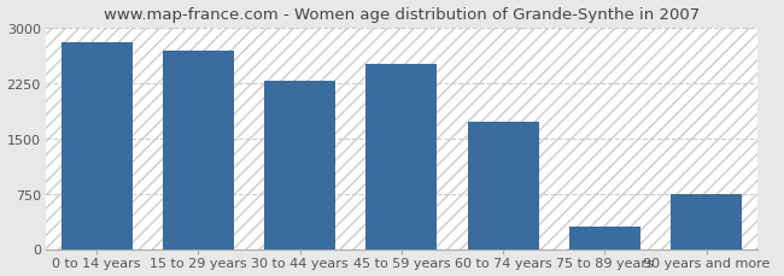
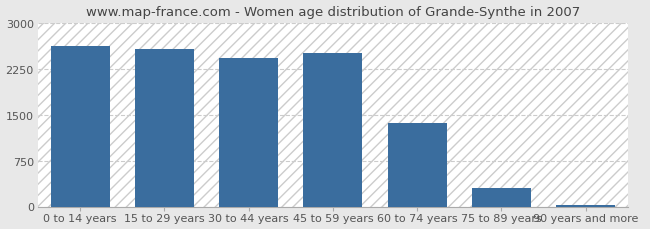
0 to 14 years: 2800 -> 2620
15 to 29 years: 2680 -> 2570
30 to 44 years: 2280 -> 2420
60 to 74 years: 1720 -> 1360
90 years and more: 740 -> 30
